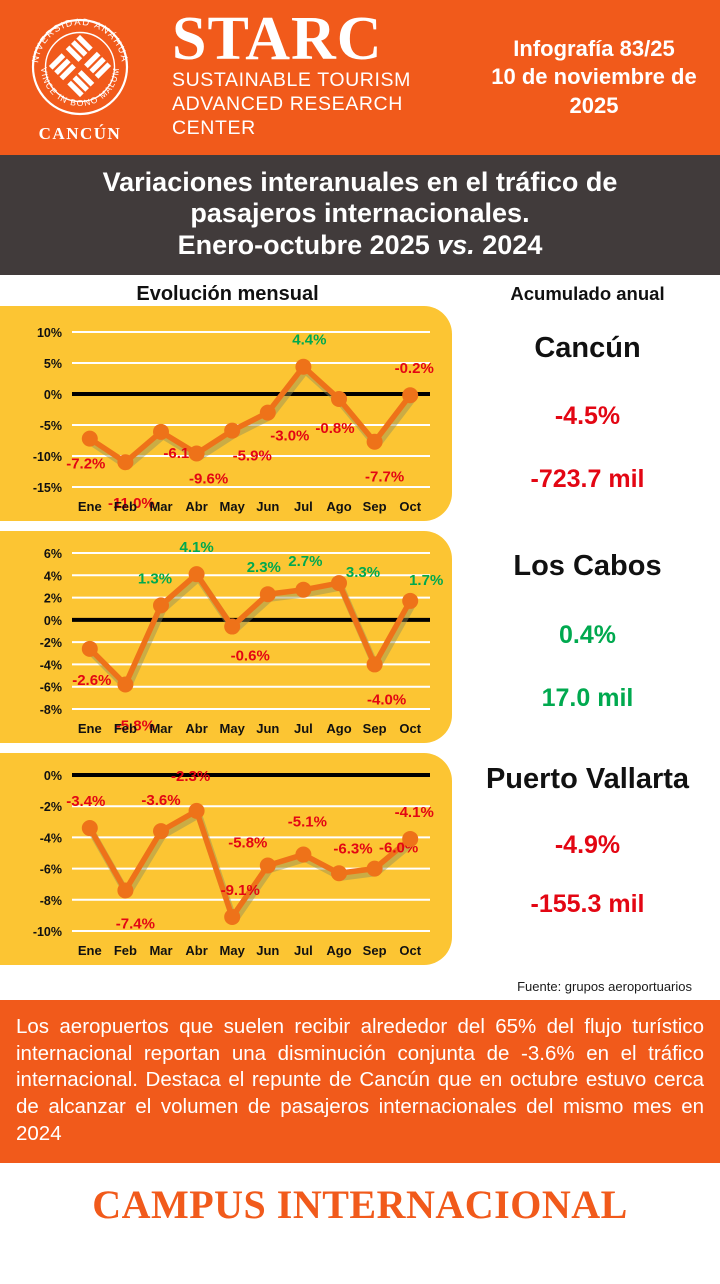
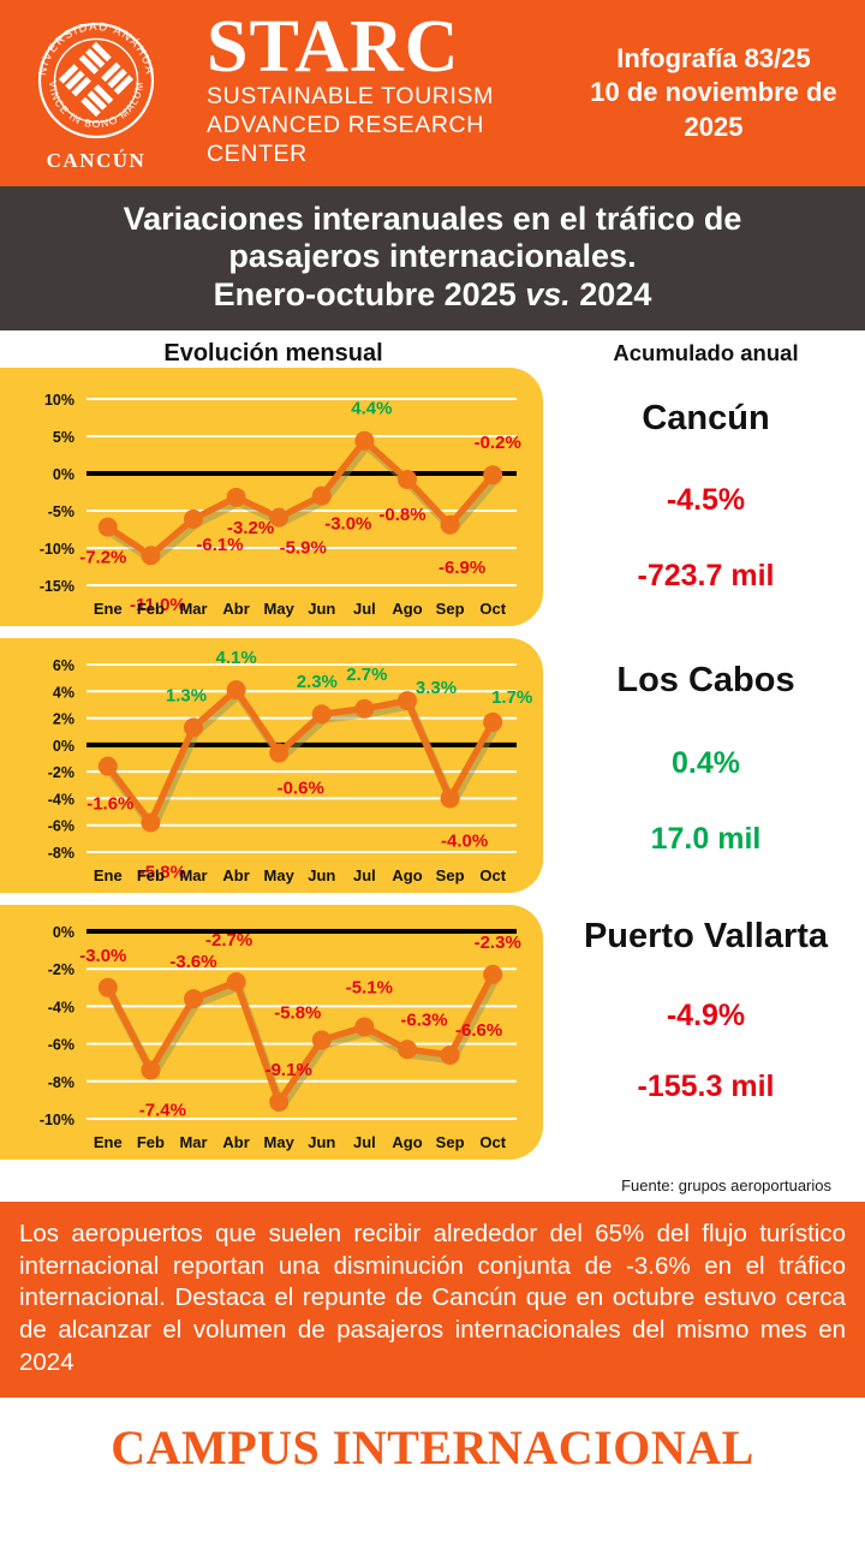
Cancún/Abr: -9.6% -> -3.2%
Cancún/Sep: -7.7% -> -6.9%
Los Cabos/Ene: -2.6% -> -1.6%
Puerto Vallarta/Ene: -3.4% -> -3.0%
Puerto Vallarta/Abr: -2.3% -> -2.7%
Puerto Vallarta/Sep: -6.0% -> -6.6%
Puerto Vallarta/Oct: -4.1% -> -2.3%
